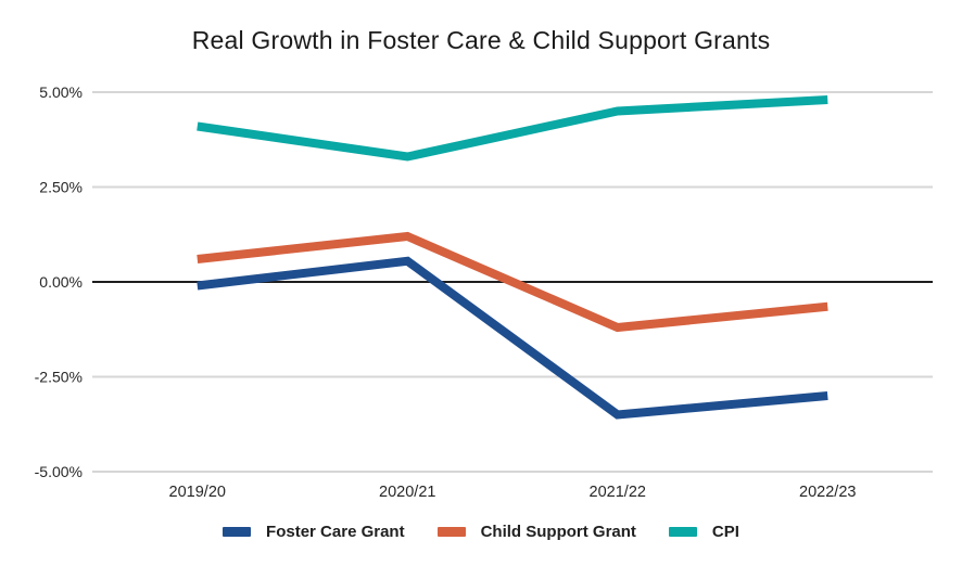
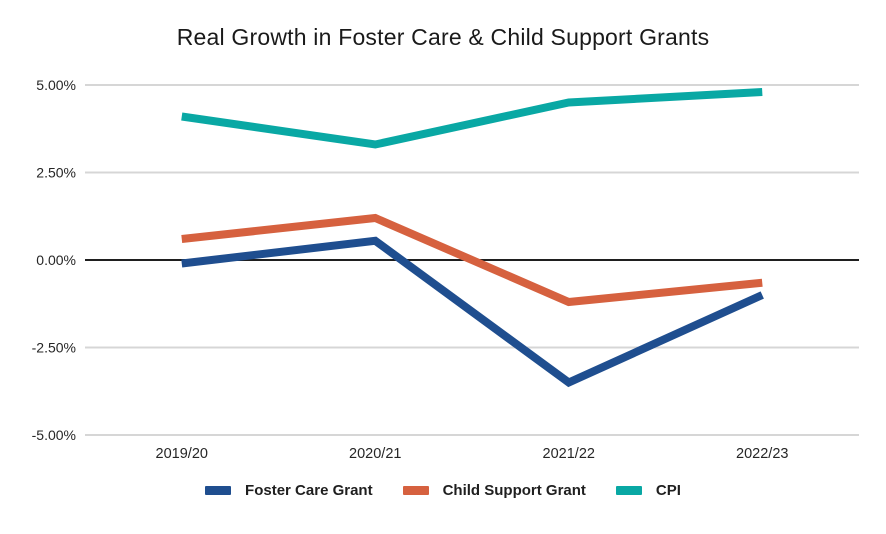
Foster Care Grant/2022/23: -3.0% -> -1.0%
